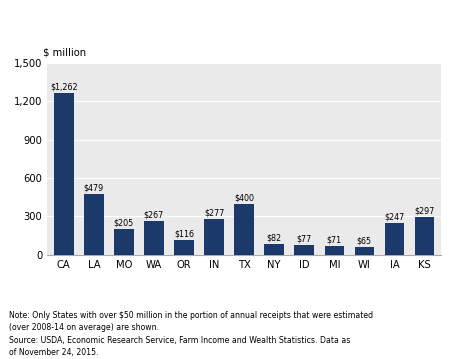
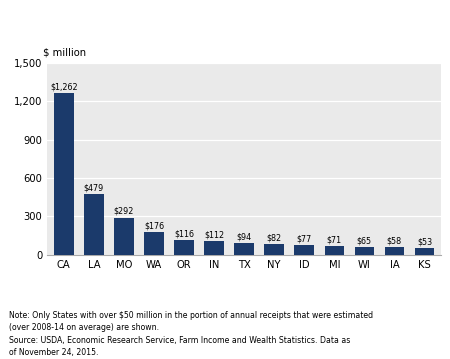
MO: $205 -> $292
WA: $267 -> $176
IN: $277 -> $112
TX: $400 -> $94
IA: $247 -> $58
KS: $297 -> $53
